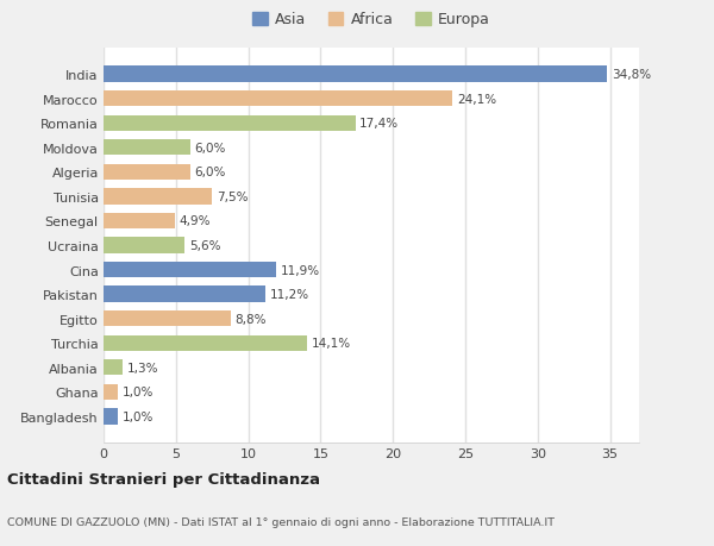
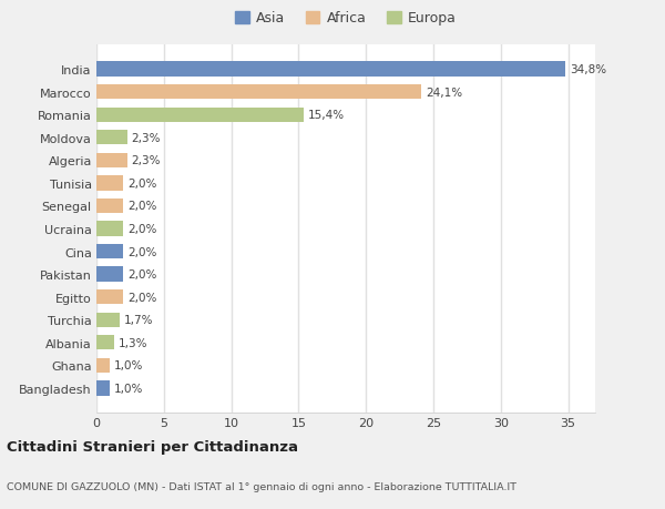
Romania: 17,4% -> 15,4%
Moldova: 6,0% -> 2,3%
Algeria: 6,0% -> 2,3%
Tunisia: 7,5% -> 2,0%
Senegal: 4,9% -> 2,0%
Ucraina: 5,6% -> 2,0%
Cina: 11,9% -> 2,0%
Pakistan: 11,2% -> 2,0%
Egitto: 8,8% -> 2,0%
Turchia: 14,1% -> 1,7%
